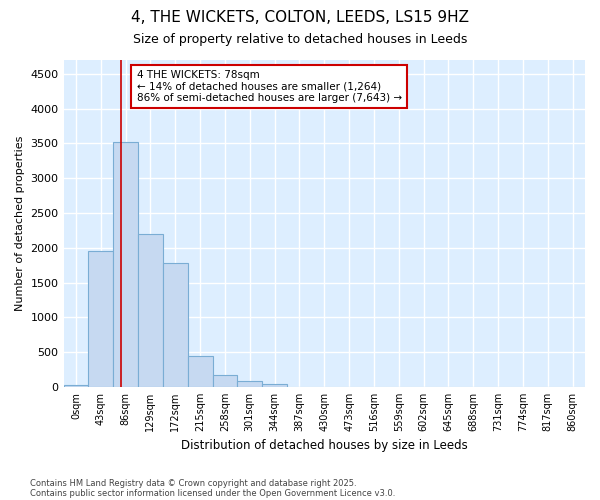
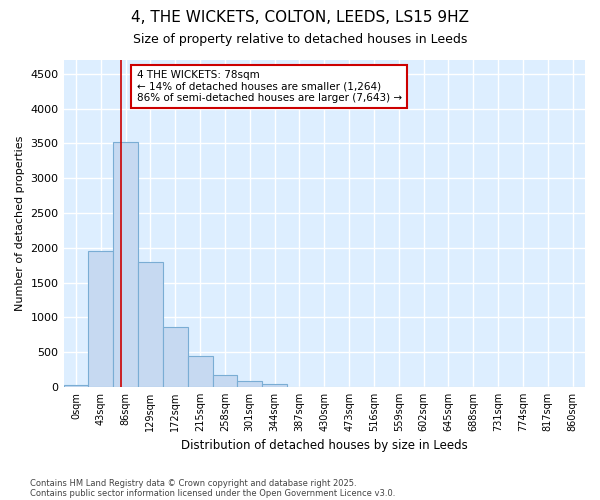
129sqm: 2200 -> 1800
172sqm: 1780 -> 860
